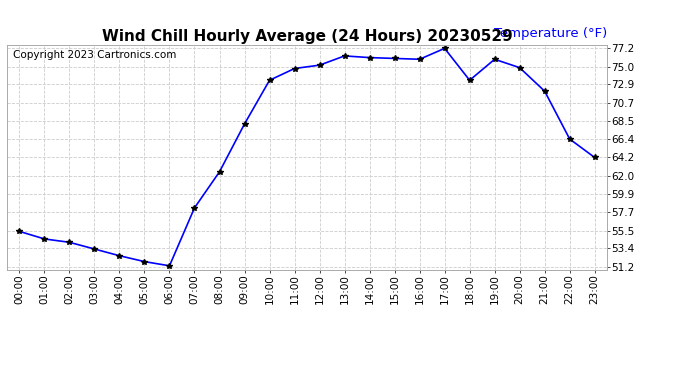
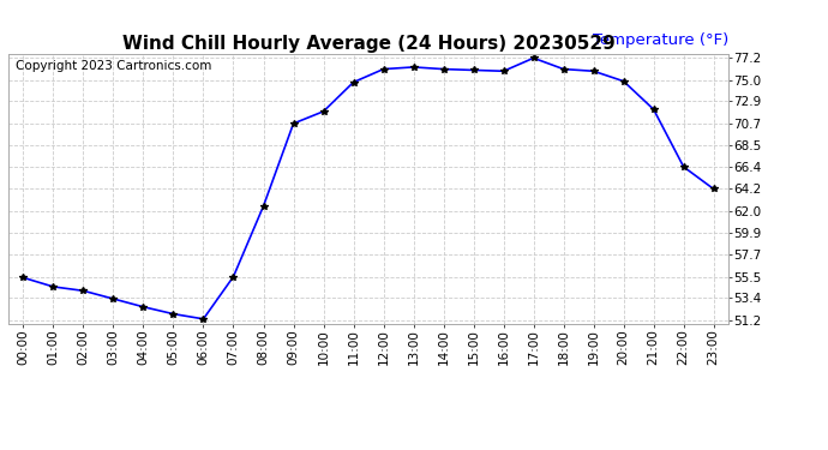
07:00: 58.2 -> 55.5
09:00: 68.2 -> 70.7
10:00: 73.4 -> 71.9
12:00: 75.2 -> 76.1
18:00: 73.4 -> 76.1
